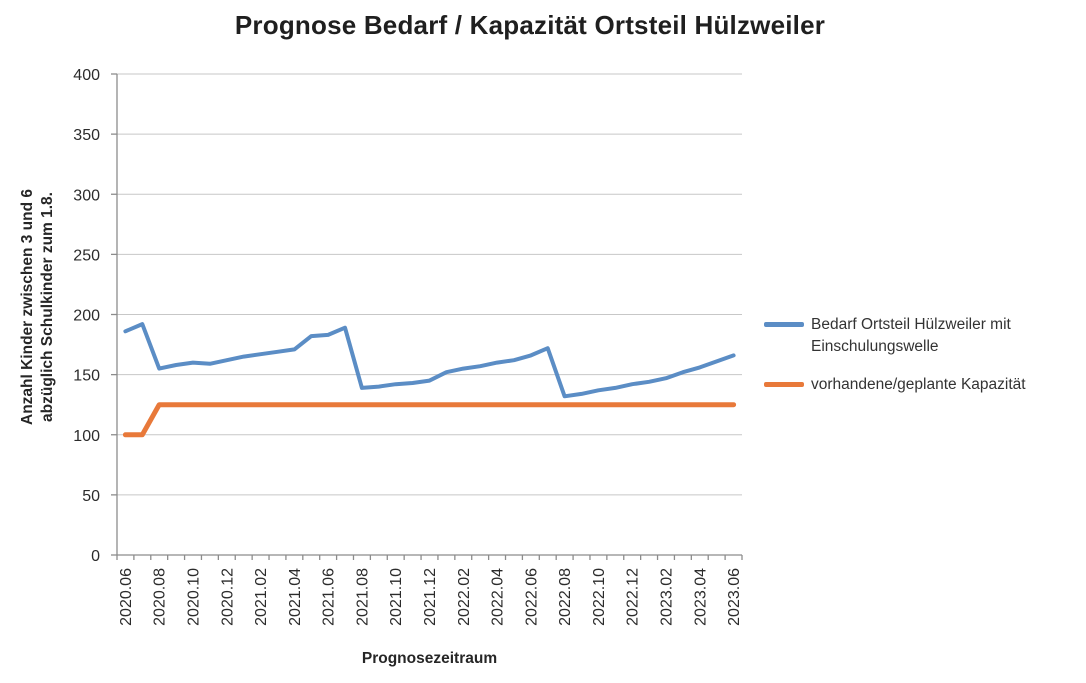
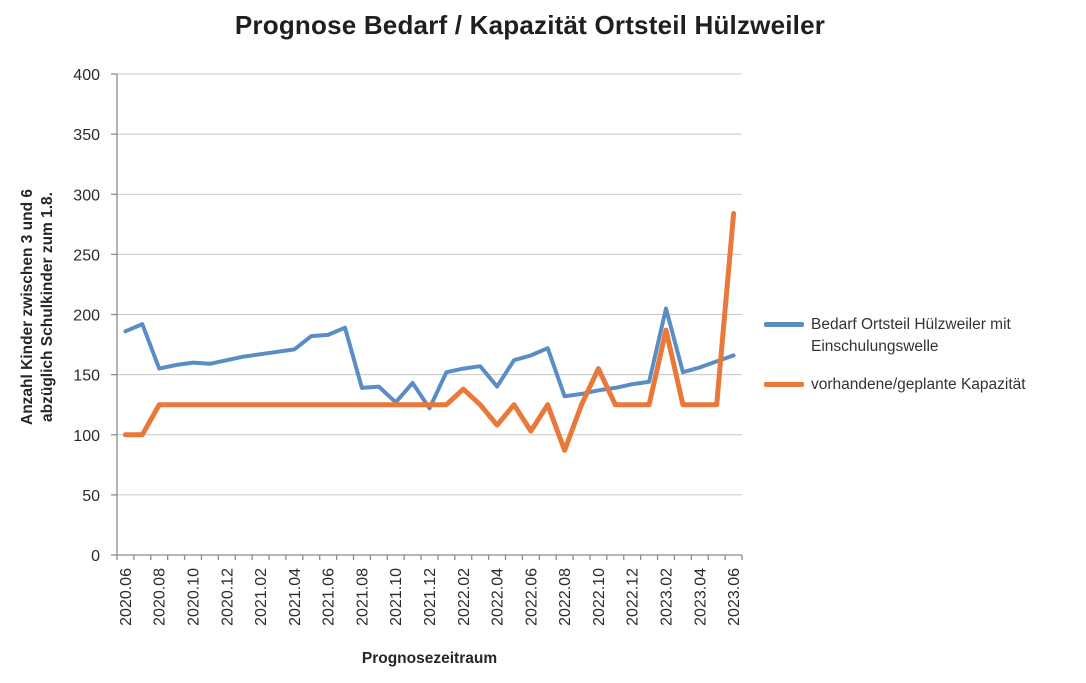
Bedarf Ortsteil Hülzweiler mit Einschulungswelle/2021.10: 142 -> 127
Bedarf Ortsteil Hülzweiler mit Einschulungswelle/2021.12: 145 -> 122
vorhandene/geplante Kapazität/2022.02: 125 -> 138
Bedarf Ortsteil Hülzweiler mit Einschulungswelle/2022.04: 160 -> 140
vorhandene/geplante Kapazität/2022.04: 125 -> 108
vorhandene/geplante Kapazität/2022.06: 125 -> 103
vorhandene/geplante Kapazität/2022.08: 125 -> 87
vorhandene/geplante Kapazität/2022.10: 125 -> 155
Bedarf Ortsteil Hülzweiler mit Einschulungswelle/2023.02: 147 -> 205
vorhandene/geplante Kapazität/2023.02: 125 -> 187
vorhandene/geplante Kapazität/2023.06: 125 -> 284
